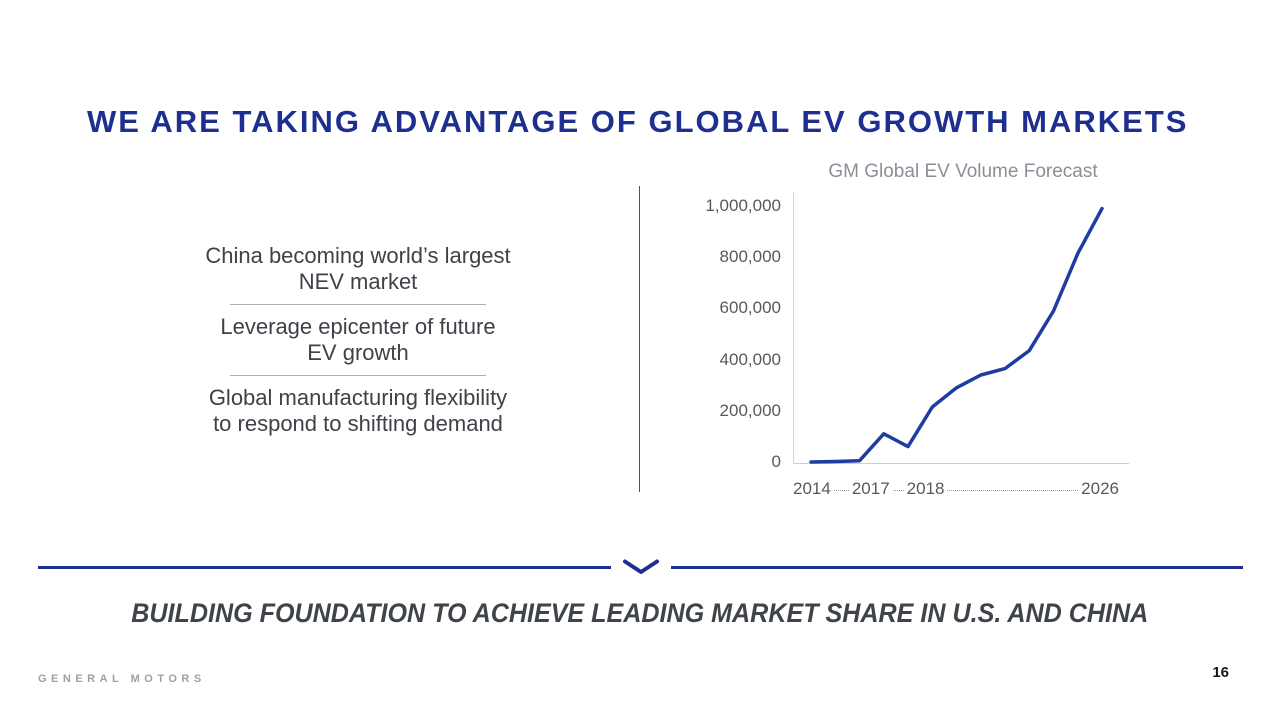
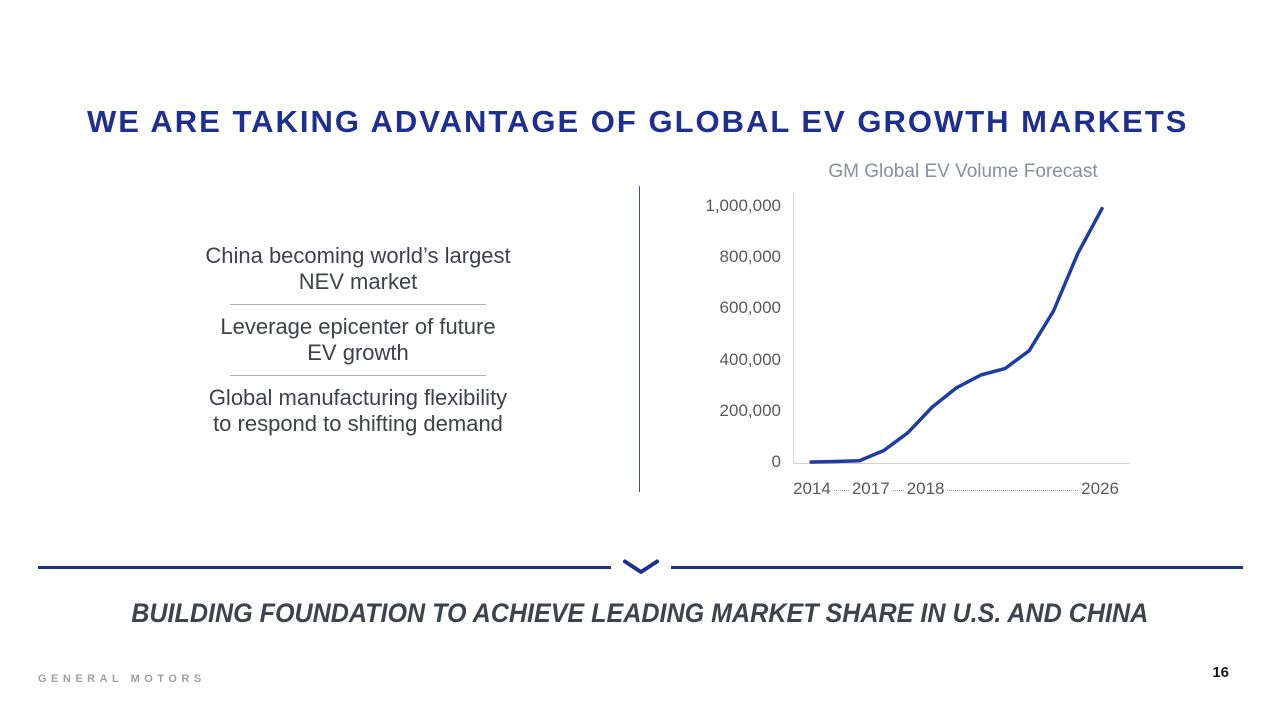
2017: 110000 -> 40000
2018: 60000 -> 120000
